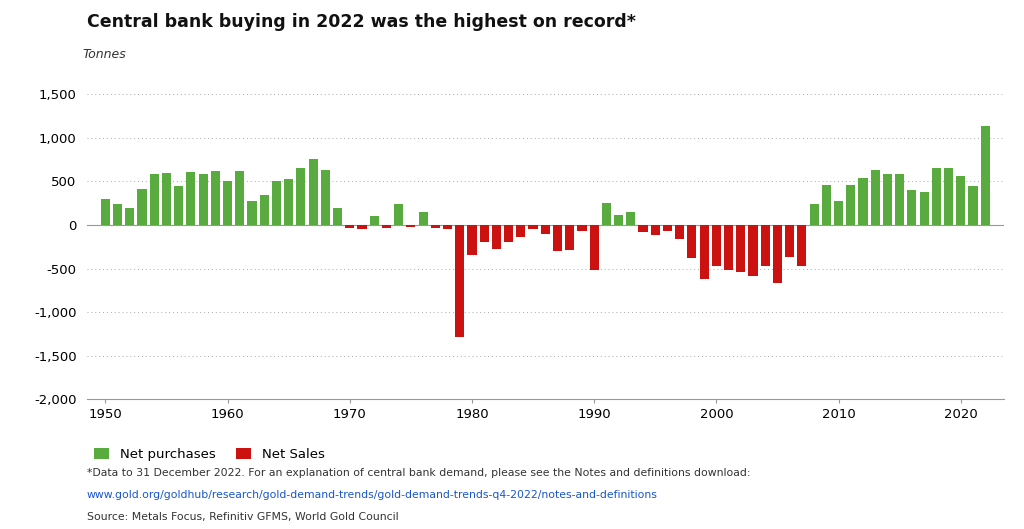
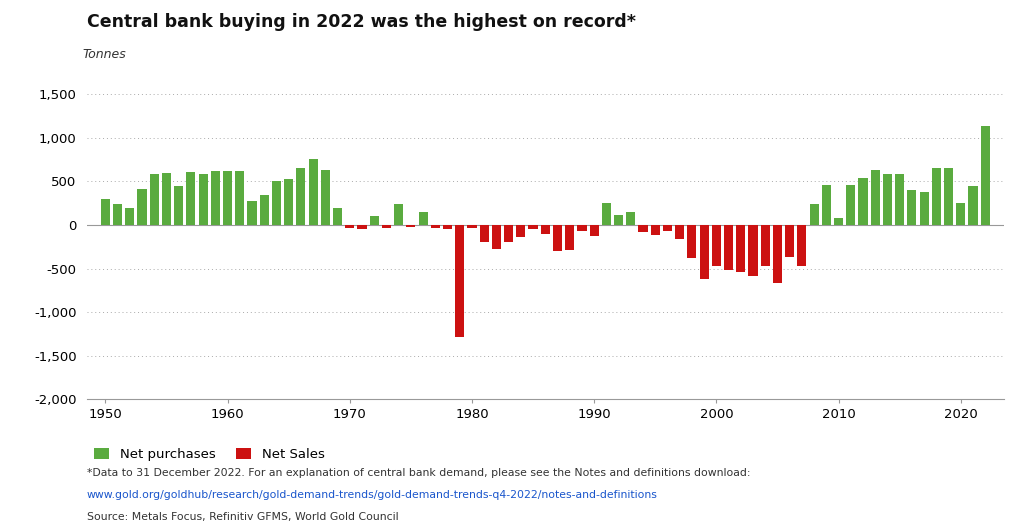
1960: 500 -> 620
1980: -340 -> -30
1990: -520 -> -130
2010: 280 -> 80
2020: 560 -> 260
